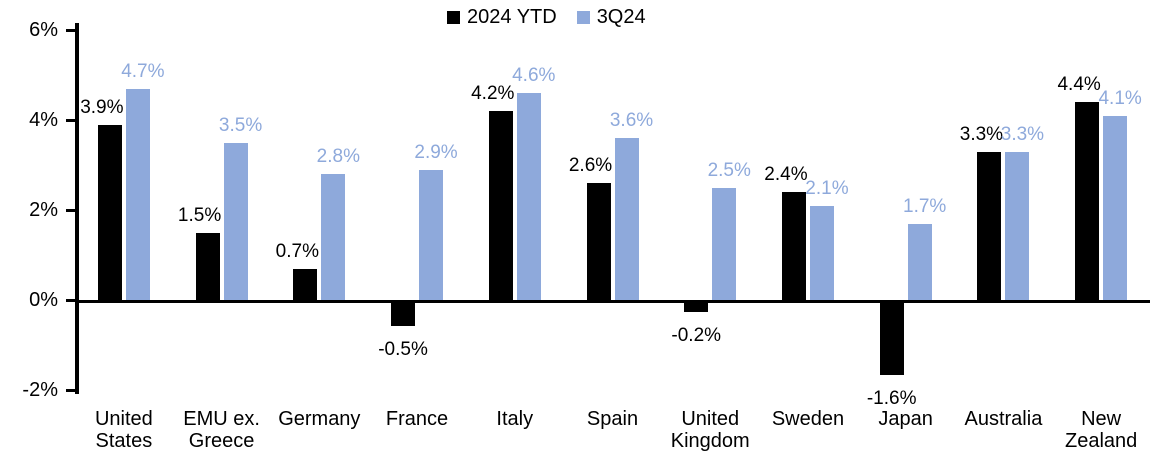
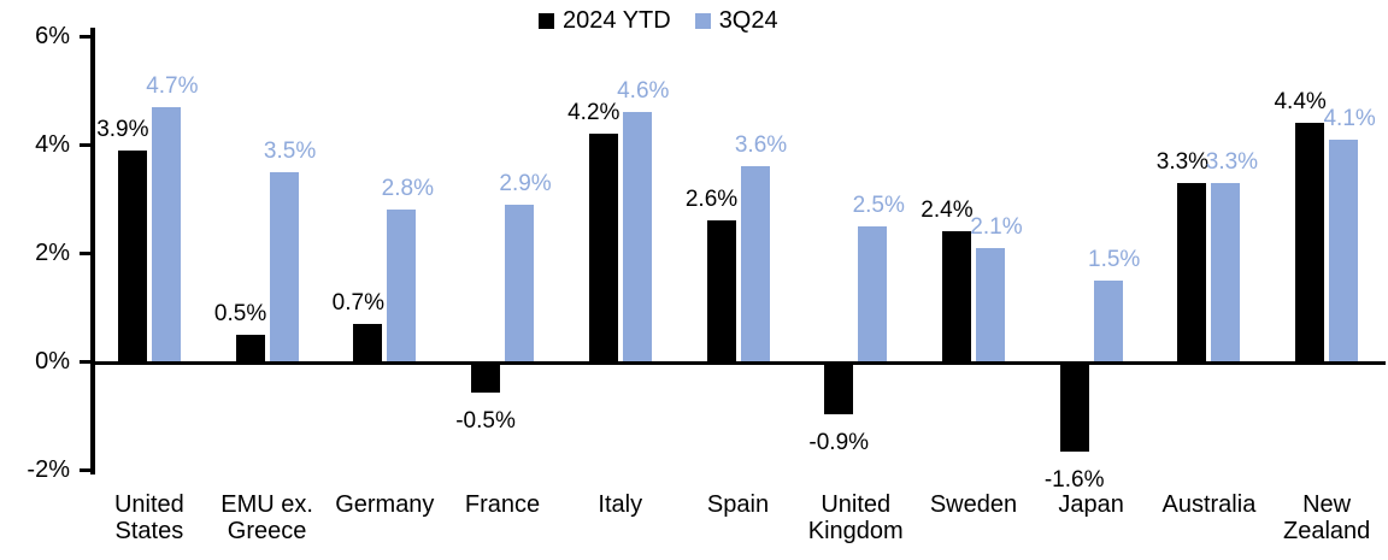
2024 YTD/EMU ex. Greece: 1.5% -> 0.5%
2024 YTD/United Kingdom: -0.2% -> -0.9%
3Q24/Japan: 1.7% -> 1.5%
